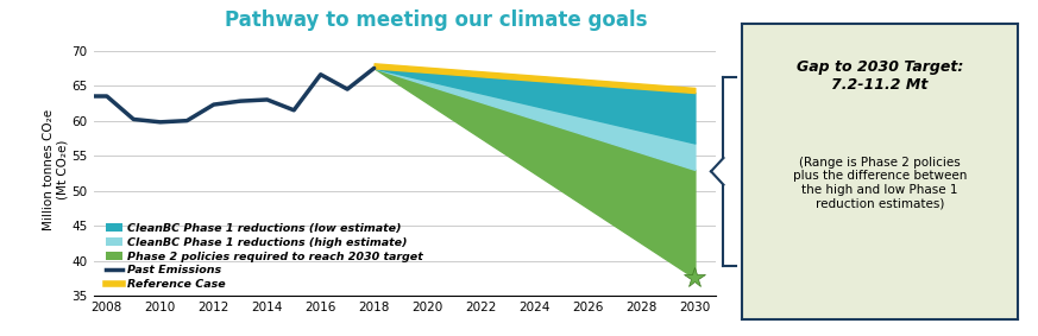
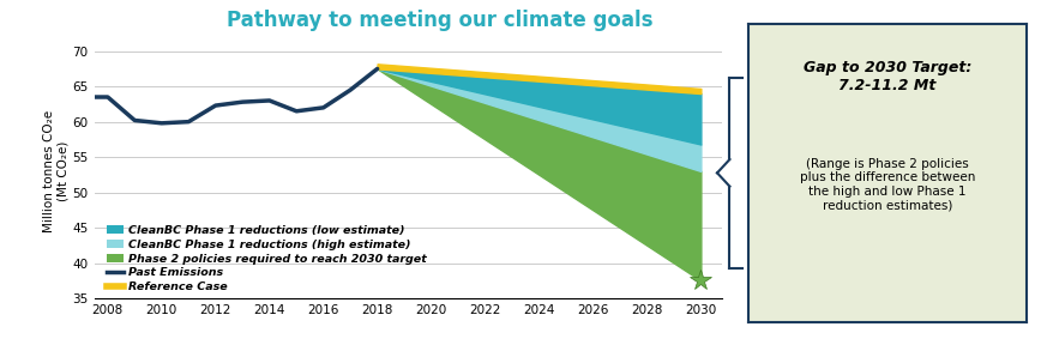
2016: 66.6 -> 62.0
